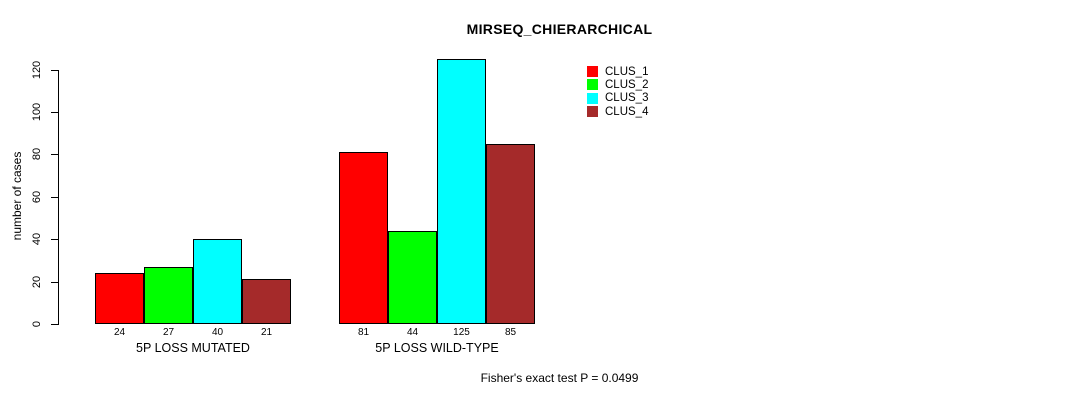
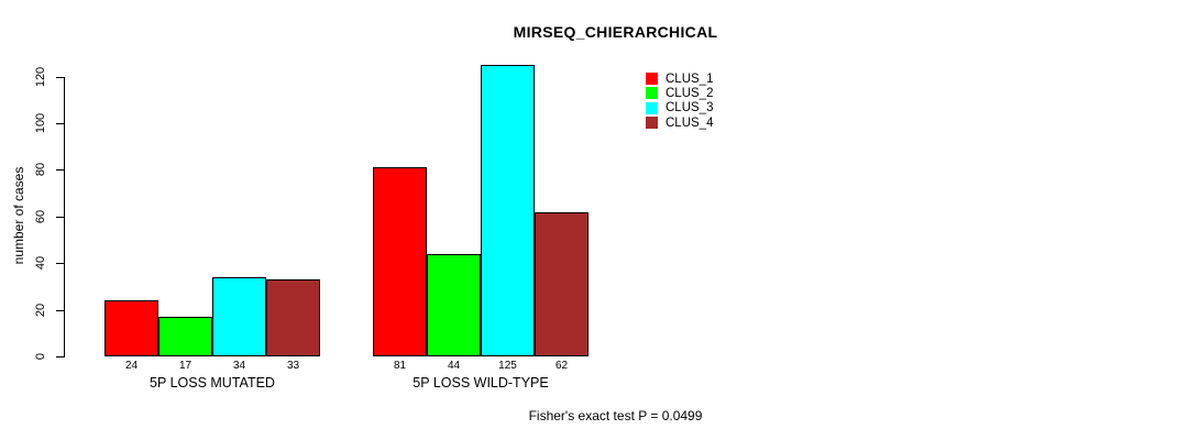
CLUS_2/5P LOSS MUTATED: 27 -> 17
CLUS_3/5P LOSS MUTATED: 40 -> 34
CLUS_4/5P LOSS MUTATED: 21 -> 33
CLUS_4/5P LOSS WILD-TYPE: 85 -> 62
